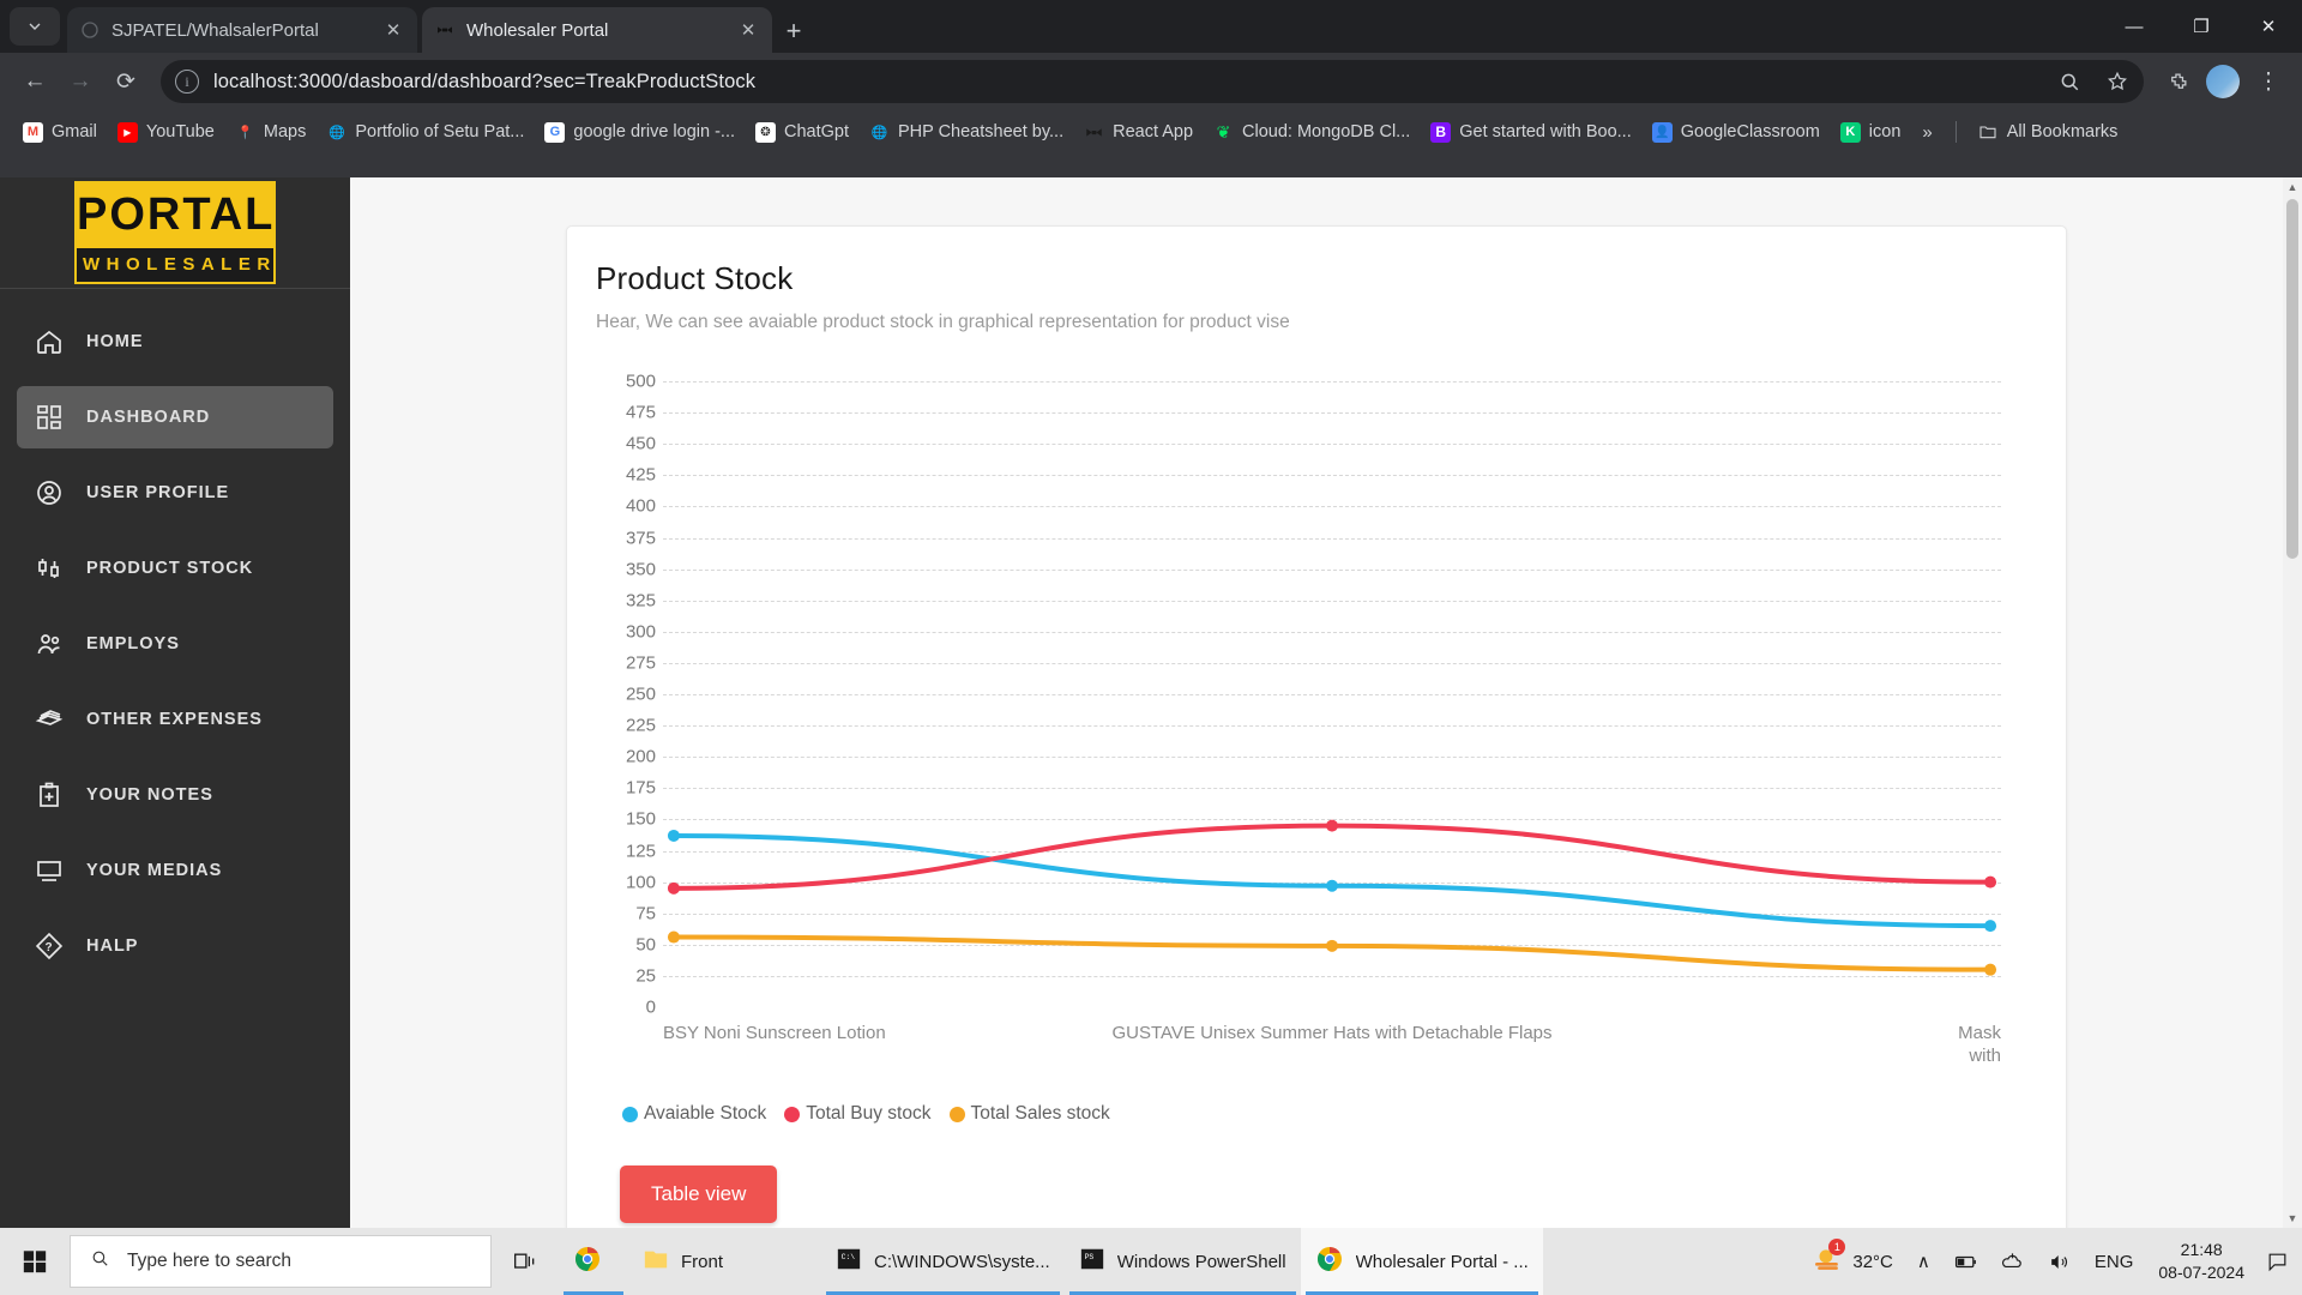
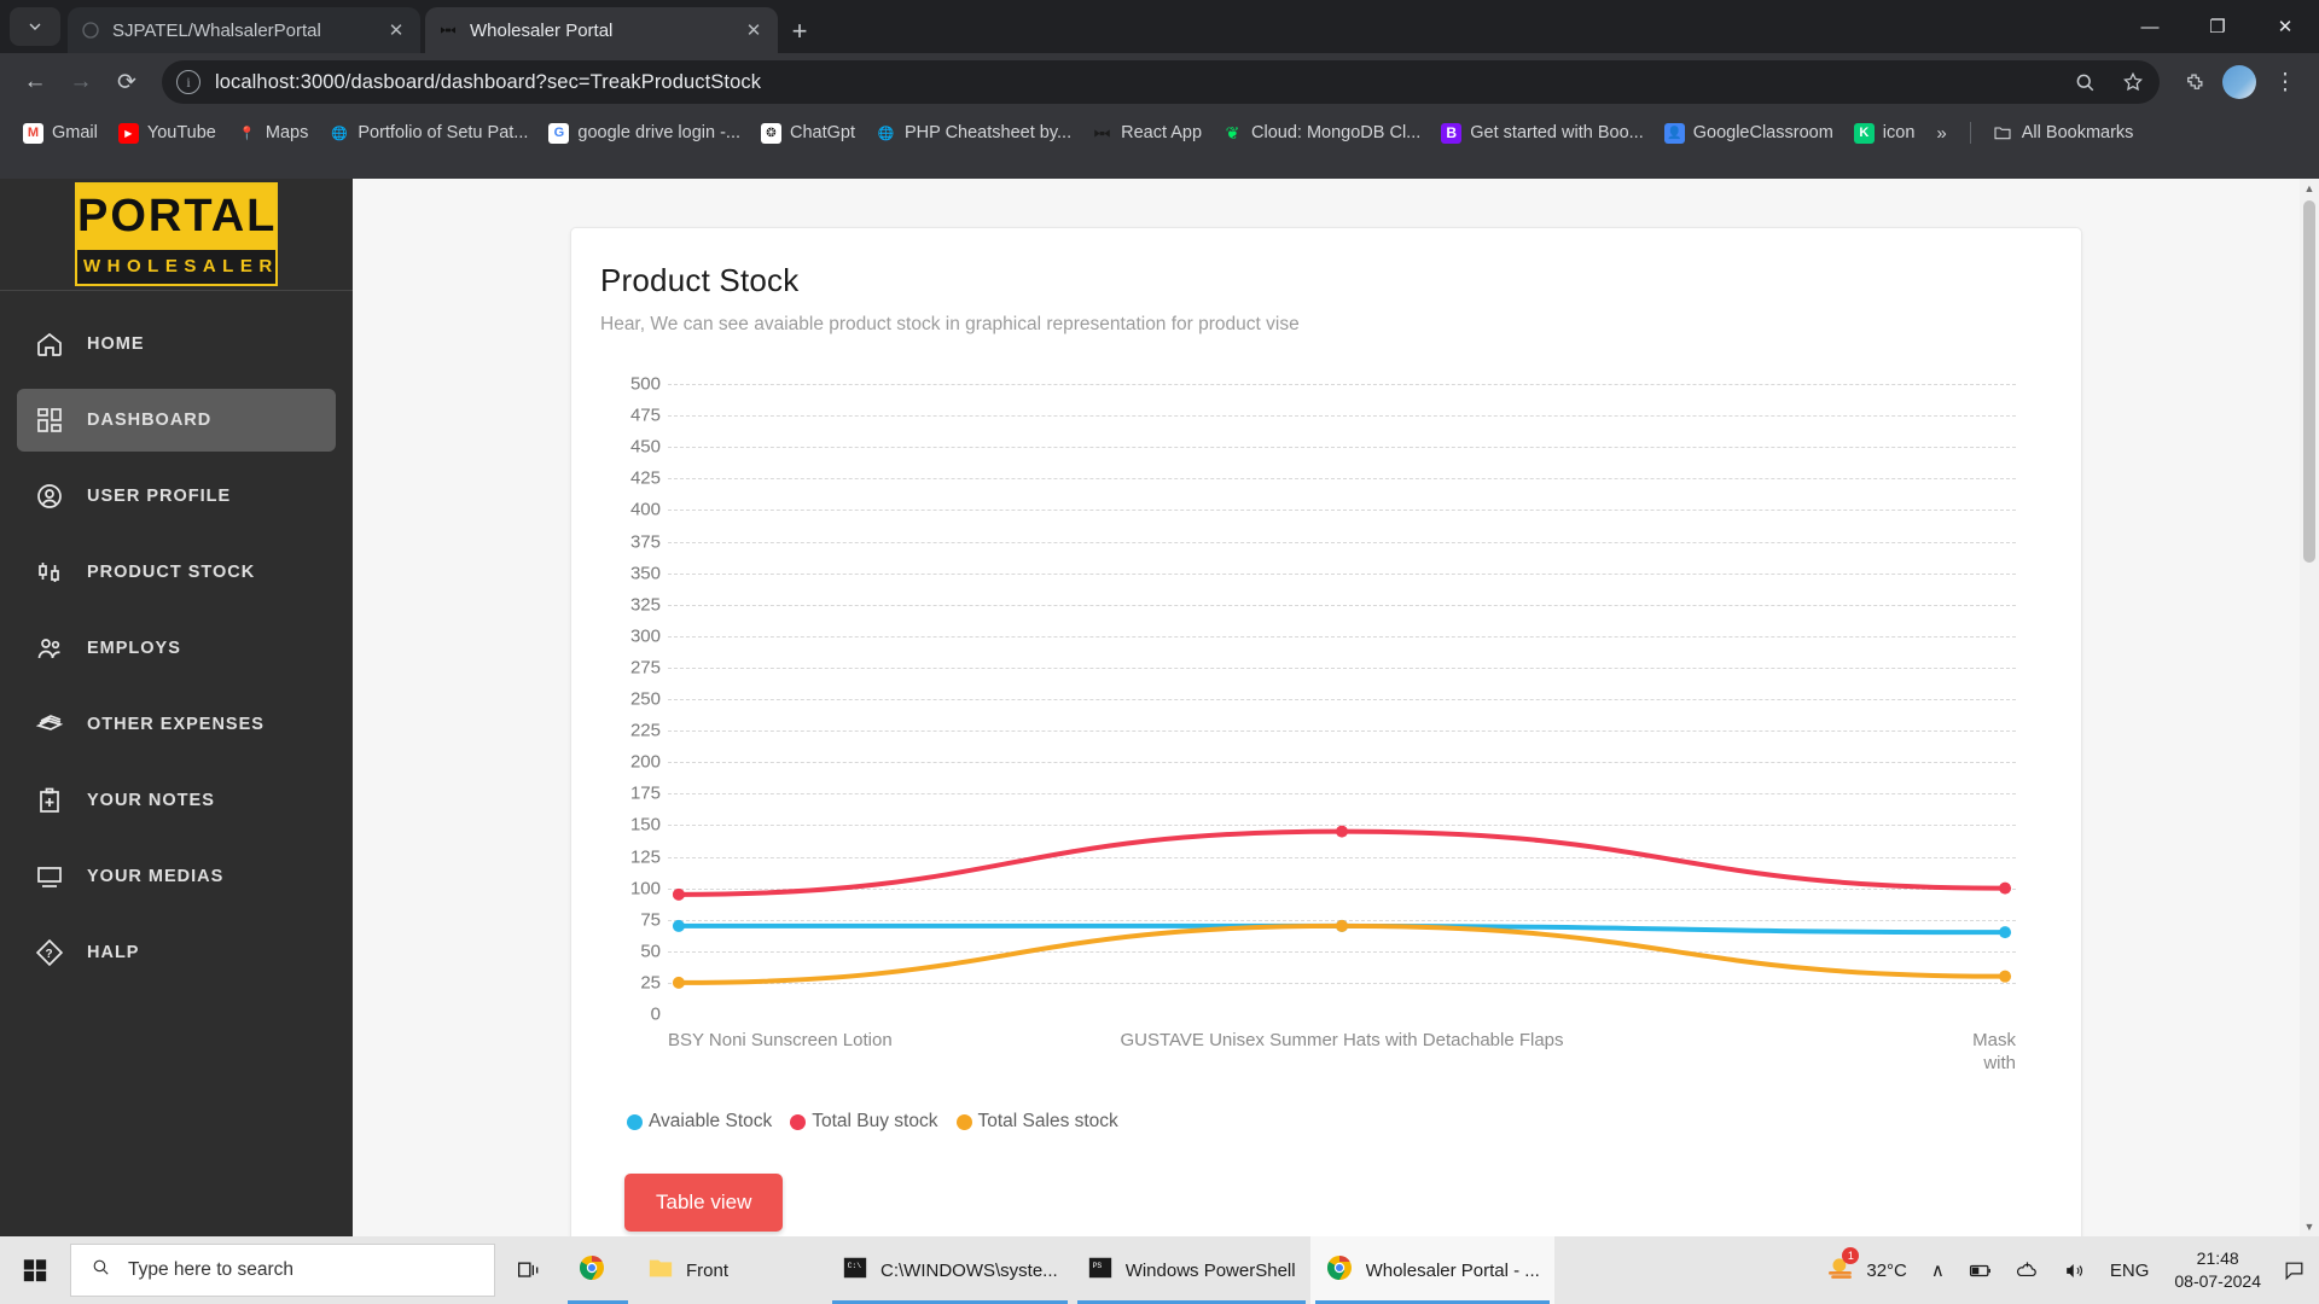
Avaiable Stock/BSY Noni Sunscreen Lotion: 137 -> 70
Total Sales stock/BSY Noni Sunscreen Lotion: 56 -> 25
Avaiable Stock/GUSTAVE Unisex Summer Hats with Detachable Flaps: 97 -> 70
Total Sales stock/GUSTAVE Unisex Summer Hats with Detachable Flaps: 49 -> 70
